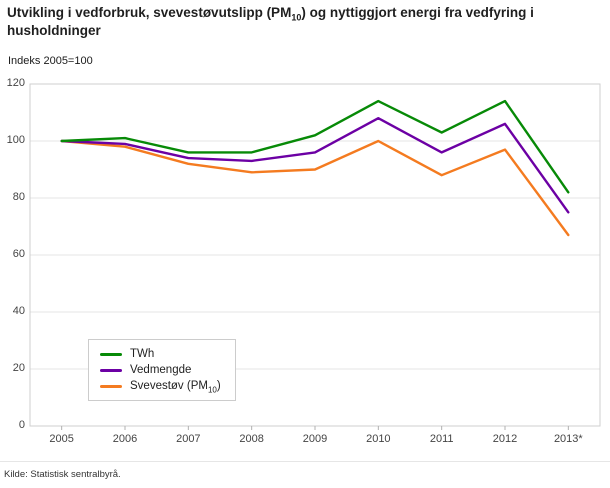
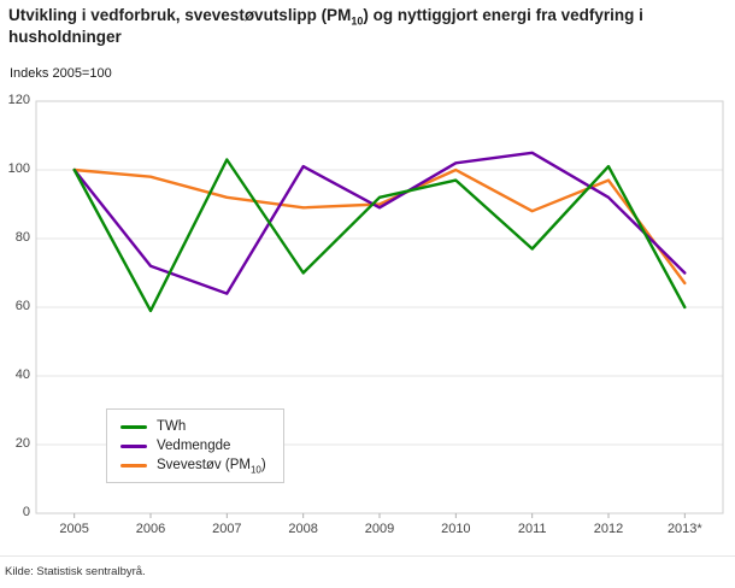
TWh/2006: 101 -> 59
Vedmengde/2006: 99 -> 72
TWh/2007: 96 -> 103
Vedmengde/2007: 94 -> 64
TWh/2008: 96 -> 70
Vedmengde/2008: 93 -> 101
TWh/2009: 102 -> 92
Vedmengde/2009: 96 -> 89
TWh/2010: 114 -> 97
Vedmengde/2010: 108 -> 102
TWh/2011: 103 -> 77
Vedmengde/2011: 96 -> 105
TWh/2012: 114 -> 101
Vedmengde/2012: 106 -> 92
TWh/2013*: 82 -> 60
Vedmengde/2013*: 75 -> 70
